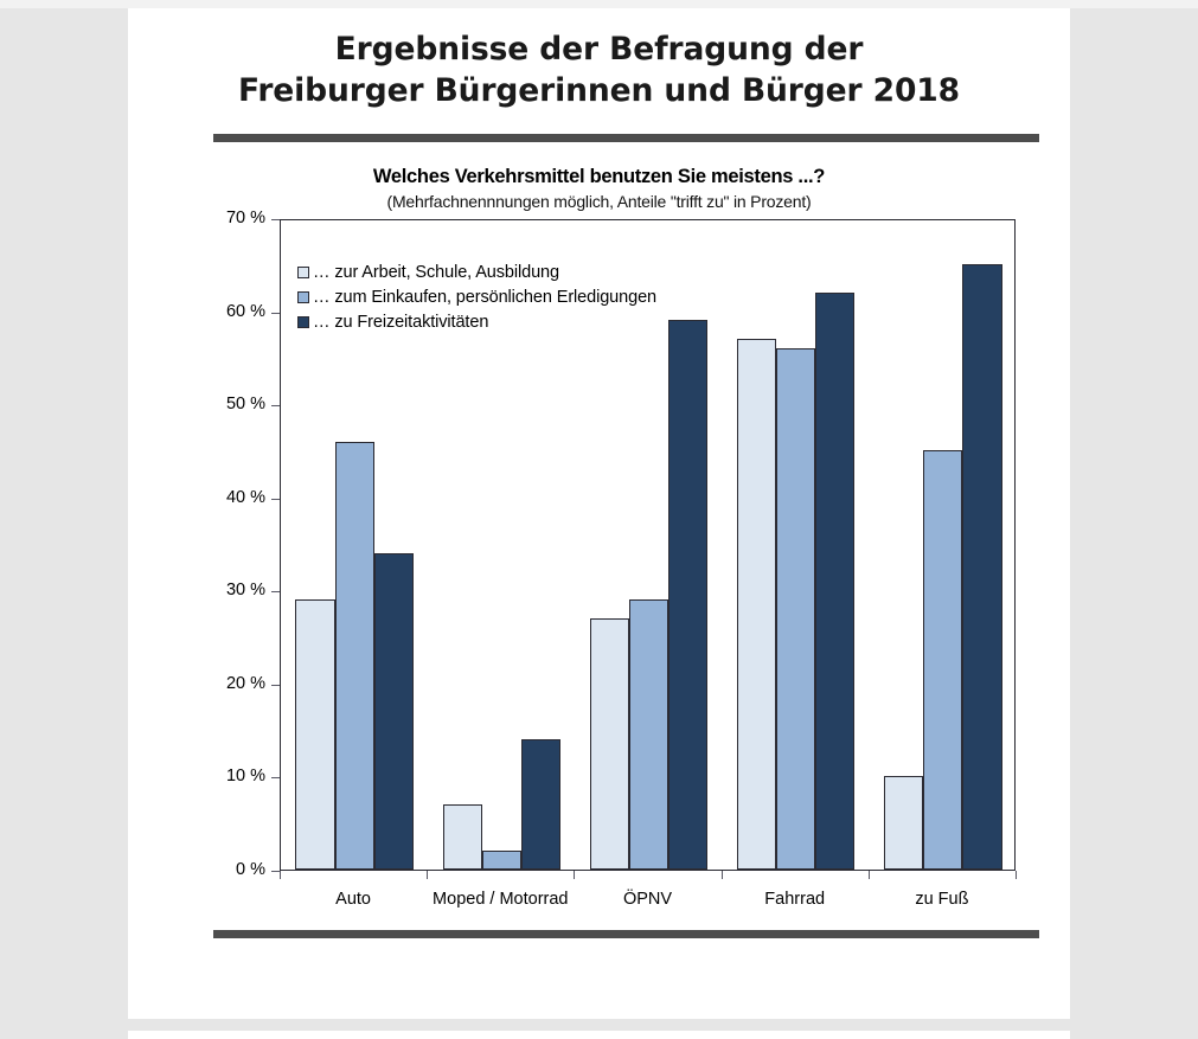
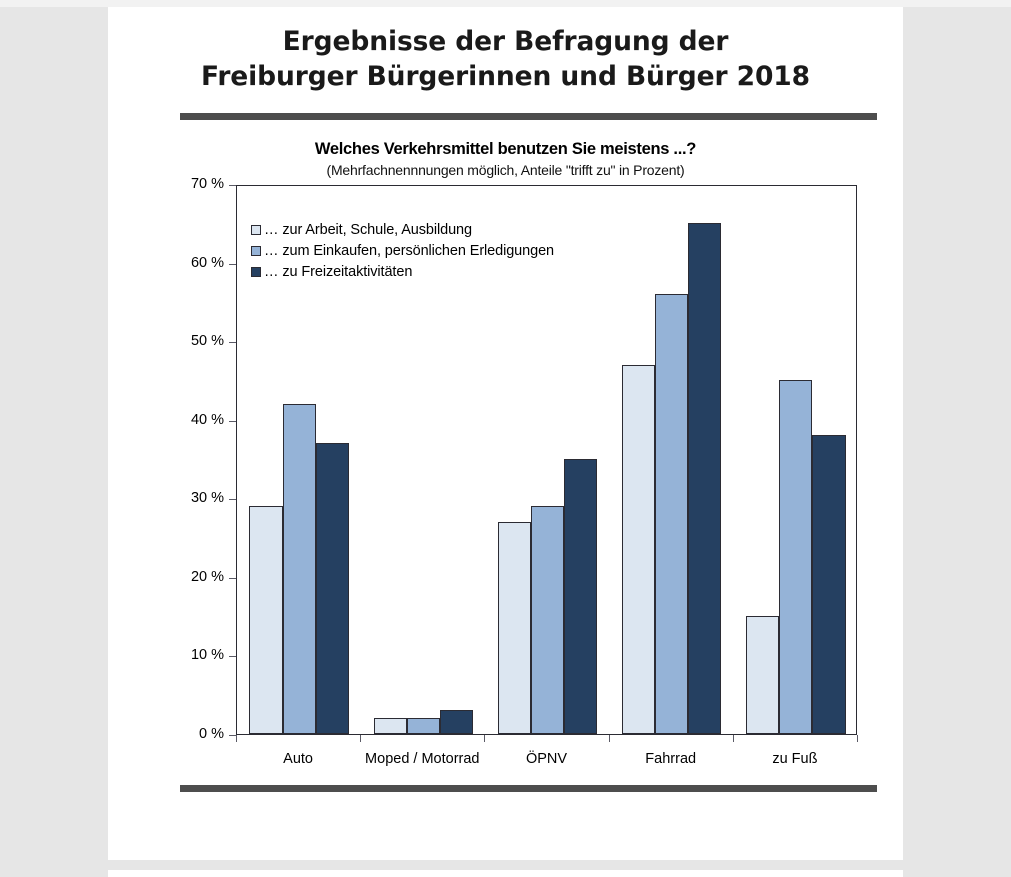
… zum Einkaufen, persönlichen Erledigungen/Auto: 46 -> 42
… zu Freizeitaktivitäten/Auto: 34 -> 37
… zur Arbeit, Schule, Ausbildung/Moped / Motorrad: 7 -> 2
… zu Freizeitaktivitäten/Moped / Motorrad: 14 -> 3
… zu Freizeitaktivitäten/ÖPNV: 59 -> 35
… zur Arbeit, Schule, Ausbildung/Fahrrad: 57 -> 47
… zu Freizeitaktivitäten/Fahrrad: 62 -> 65
… zur Arbeit, Schule, Ausbildung/zu Fuß: 10 -> 15
… zu Freizeitaktivitäten/zu Fuß: 65 -> 38
